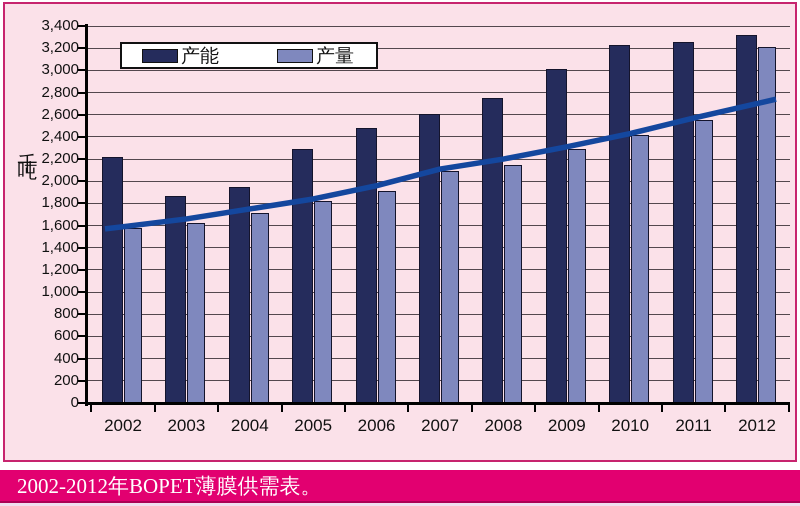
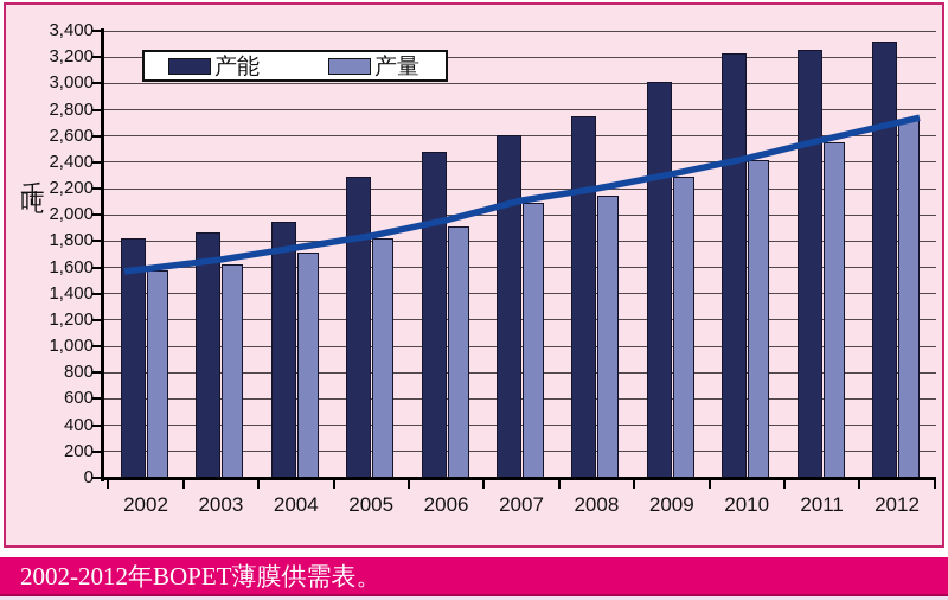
产能/2002: 2220 -> 1820
产量/2012: 3210 -> 2720
